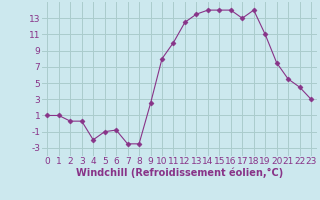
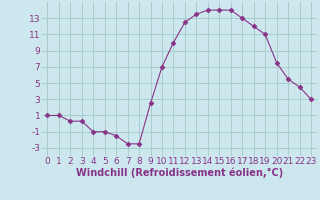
4: -2.0 -> -1.0
6: -0.8 -> -1.5
10: 8.0 -> 7.0
18: 14.0 -> 12.0
